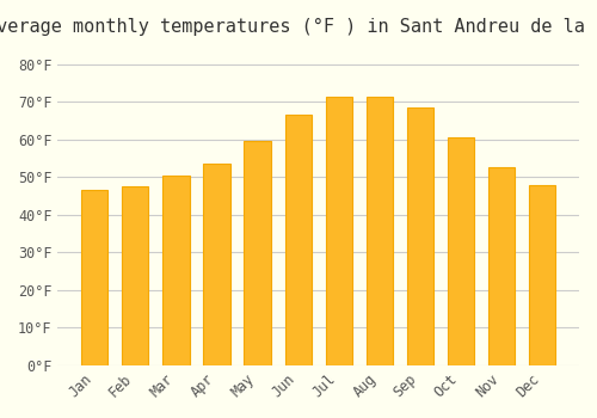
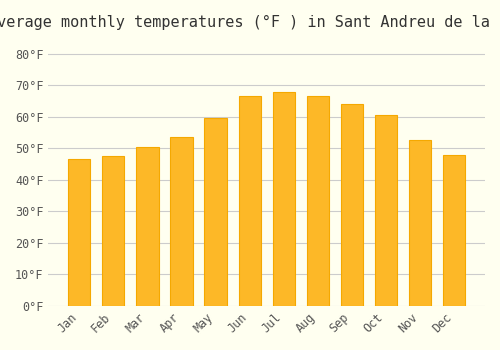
Jul: 71.5°F -> 68.0°F
Aug: 71.5°F -> 66.5°F
Sep: 68.5°F -> 64.0°F
